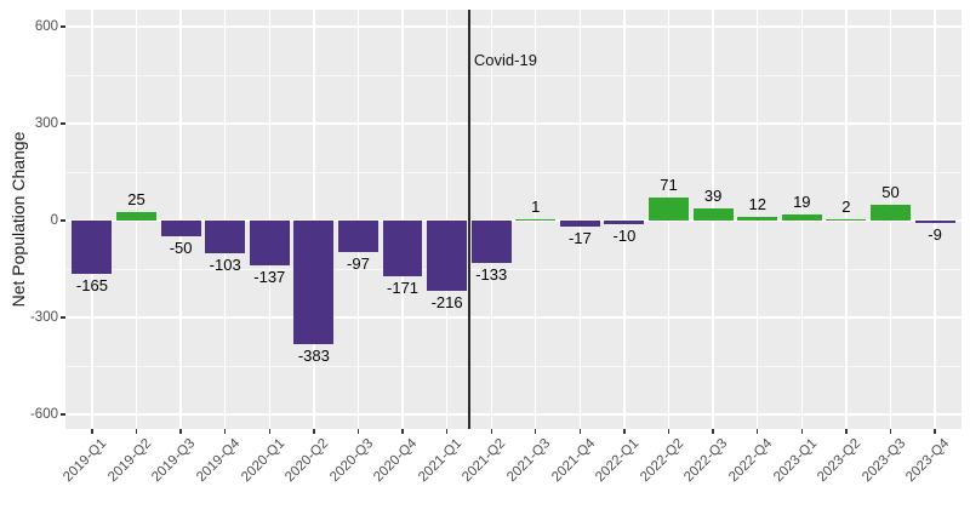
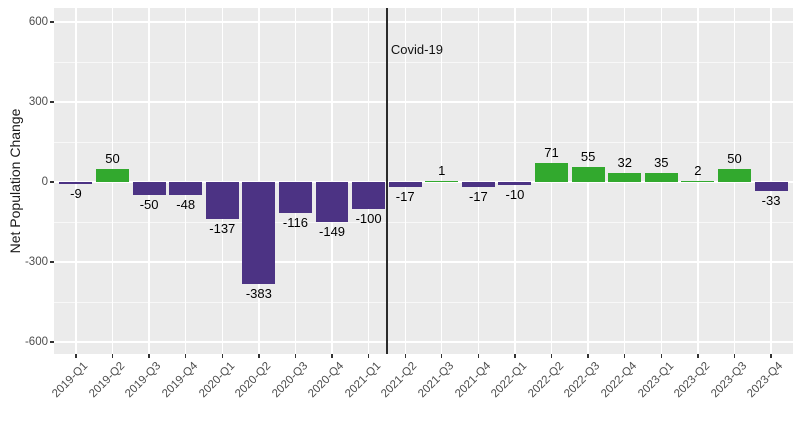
2019-Q1: -165 -> -9
2019-Q2: 25 -> 50
2019-Q4: -103 -> -48
2020-Q3: -97 -> -116
2020-Q4: -171 -> -149
2021-Q1: -216 -> -100
2021-Q2: -133 -> -17
2022-Q3: 39 -> 55
2022-Q4: 12 -> 32
2023-Q1: 19 -> 35
2023-Q4: -9 -> -33
